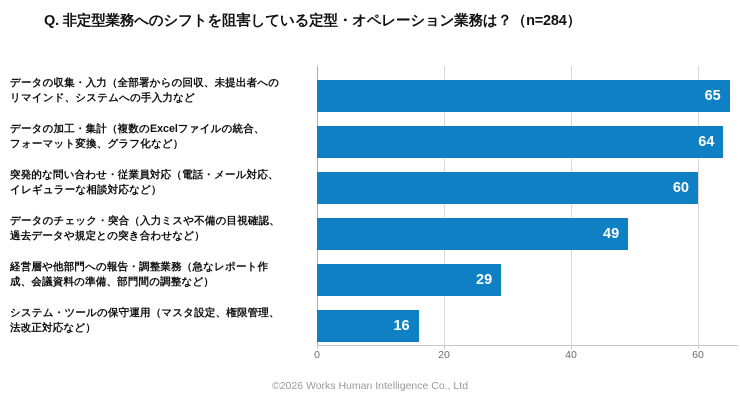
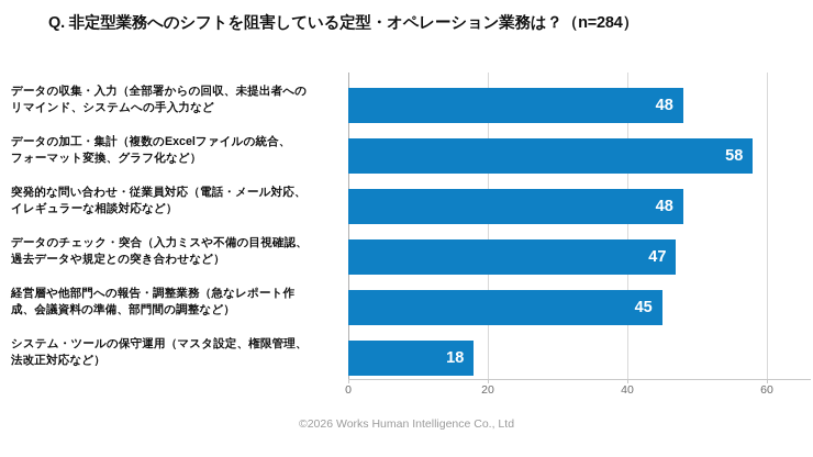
データの収集・入力（全部署からの回収、未提出者へのリマインド、システムへの手入力など: 65 -> 48
データの加工・集計（複数のExcelファイルの統合、フォーマット変換、グラフ化など）: 64 -> 58
突発的な問い合わせ・従業員対応（電話・メール対応、イレギュラーな相談対応など）: 60 -> 48
データのチェック・突合（入力ミスや不備の目視確認、過去データや規定との突き合わせなど）: 49 -> 47
経営層や他部門への報告・調整業務（急なレポート作成、会議資料の準備、部門間の調整など）: 29 -> 45
システム・ツールの保守運用（マスタ設定、権限管理、法改正対応など）: 16 -> 18
